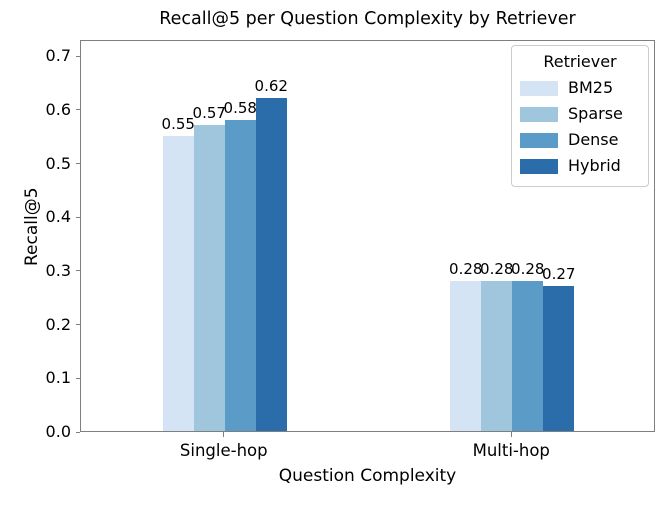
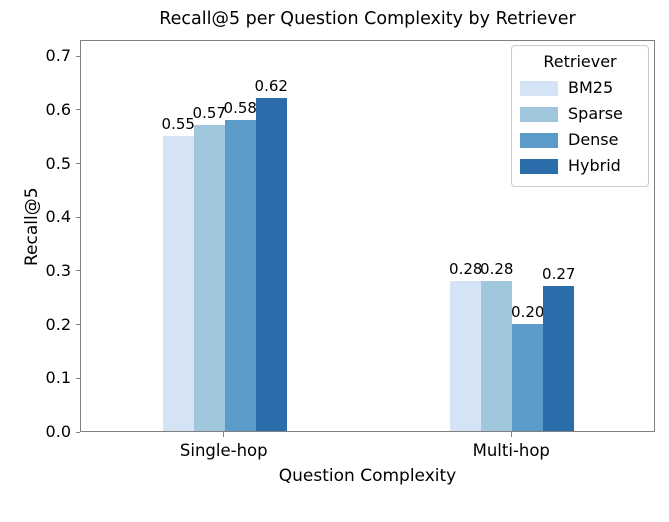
Dense/Multi-hop: 0.28 -> 0.20
